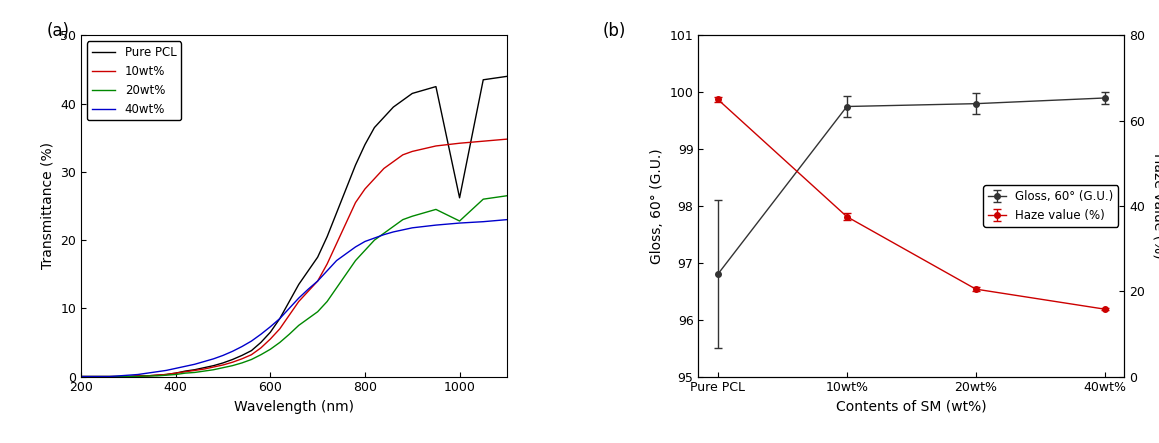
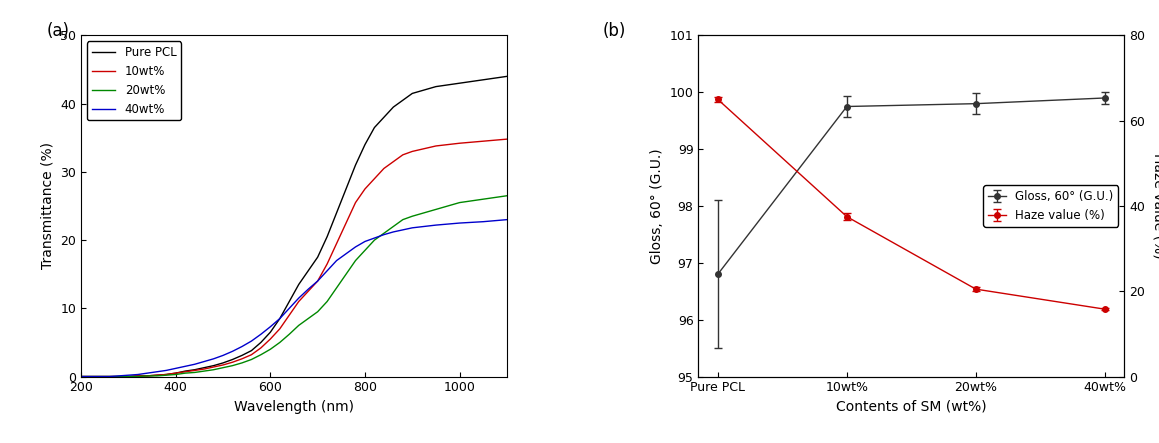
Pure PCL/1000: 26.2 -> 43.0
20wt%/1000: 22.8 -> 25.5
